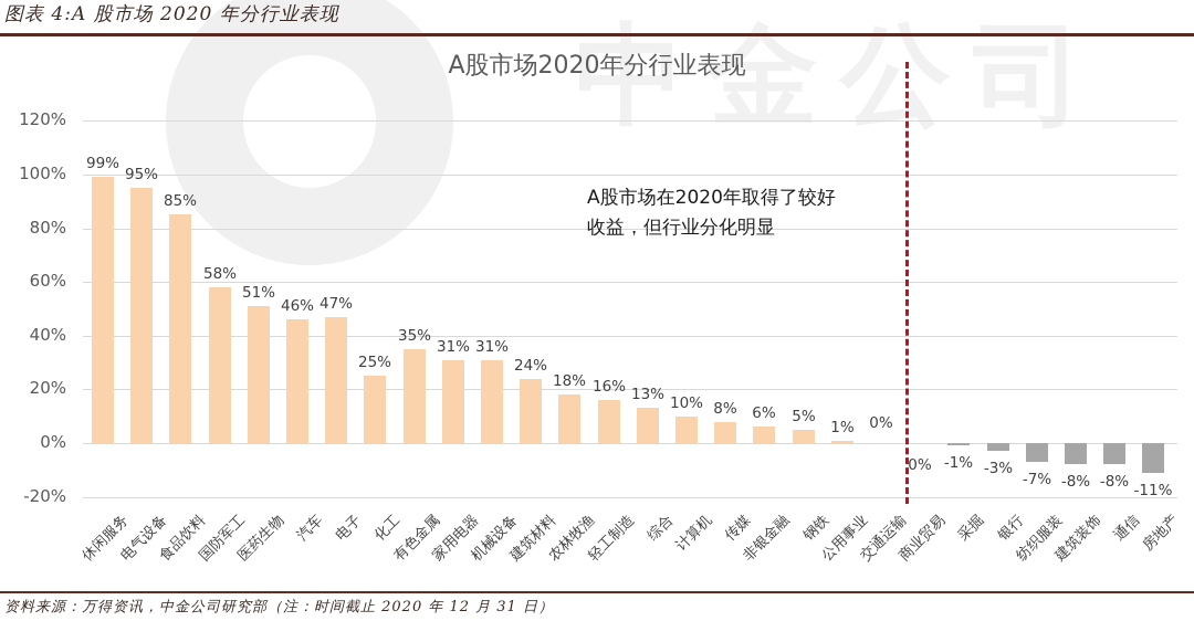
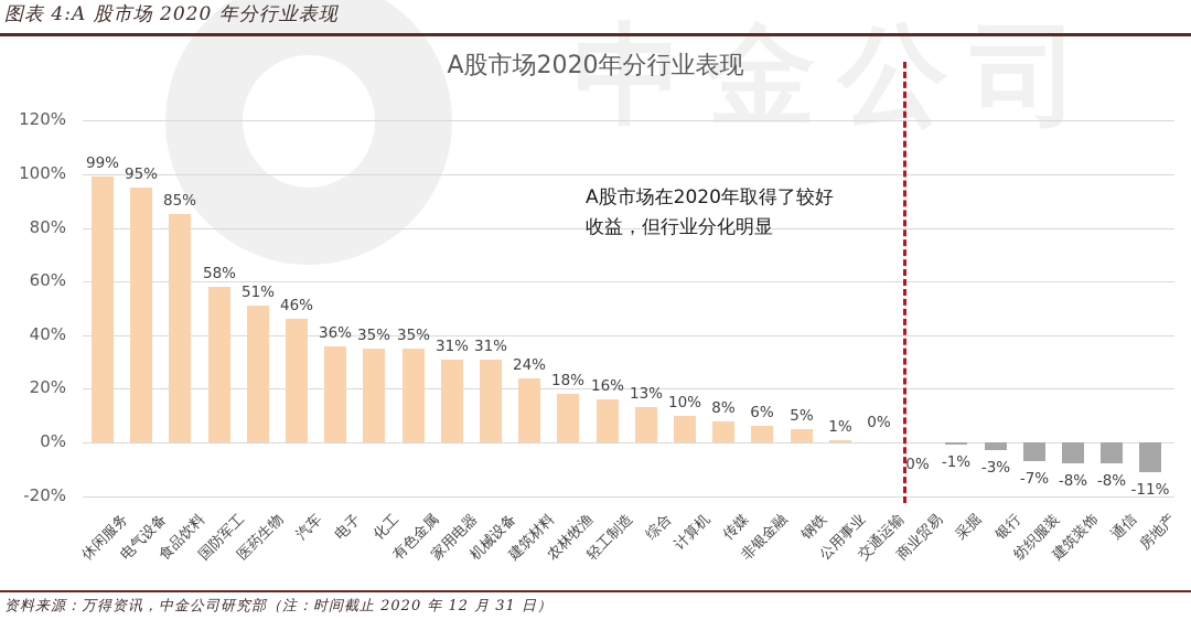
电子: 47% -> 36%
化工: 25% -> 35%
